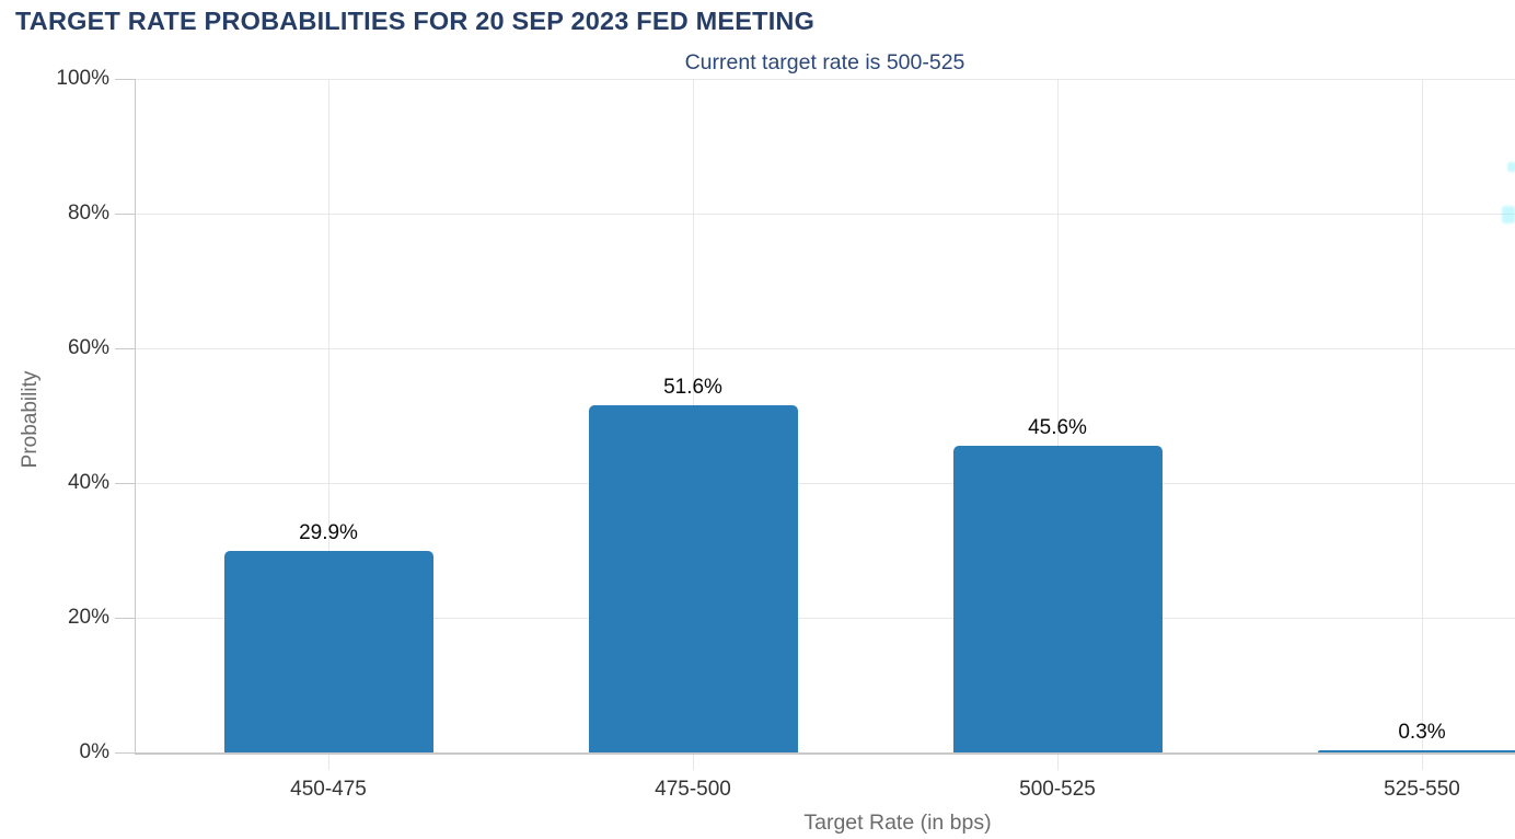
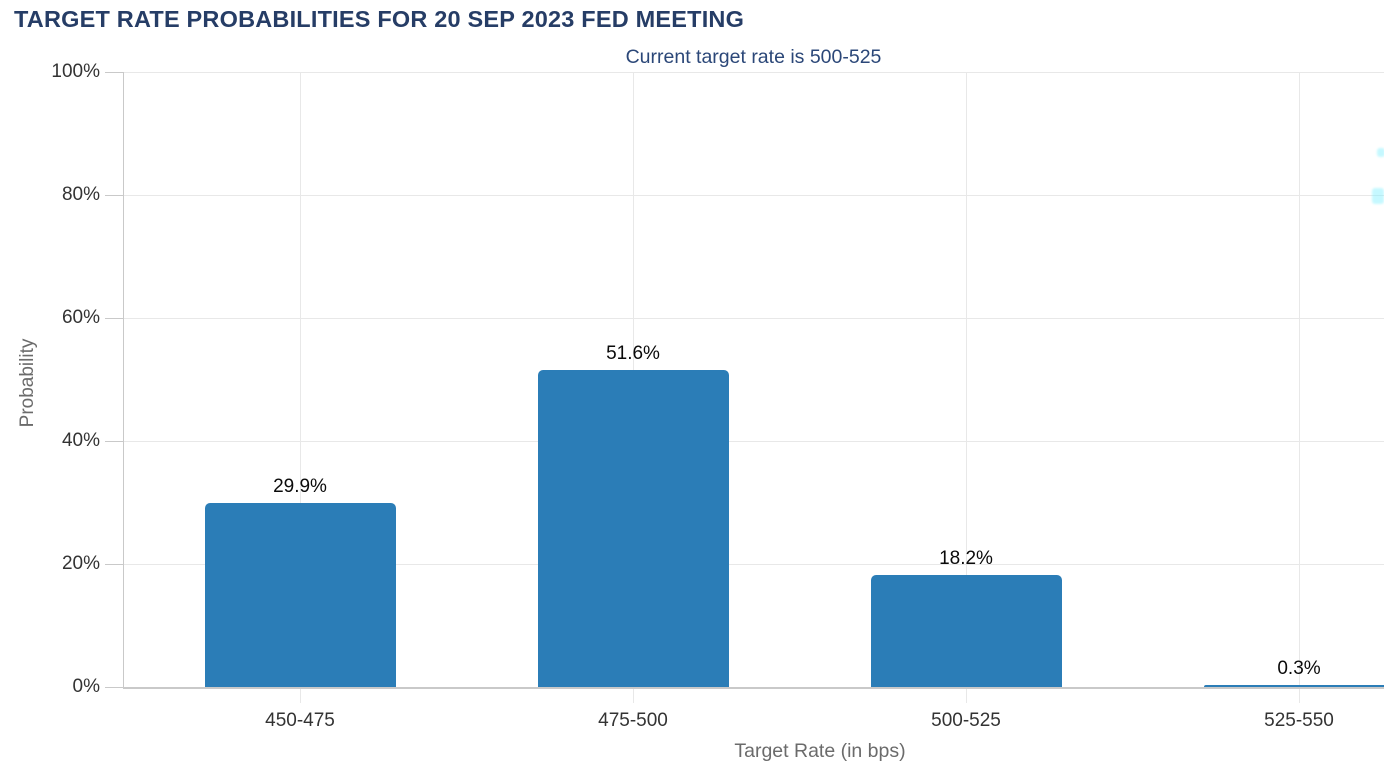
500-525: 45.6% -> 18.2%
